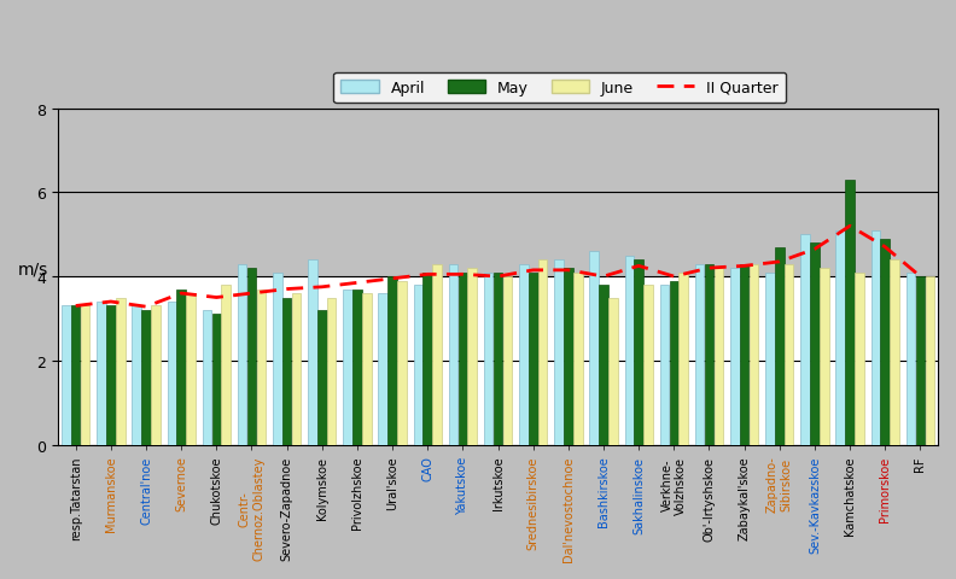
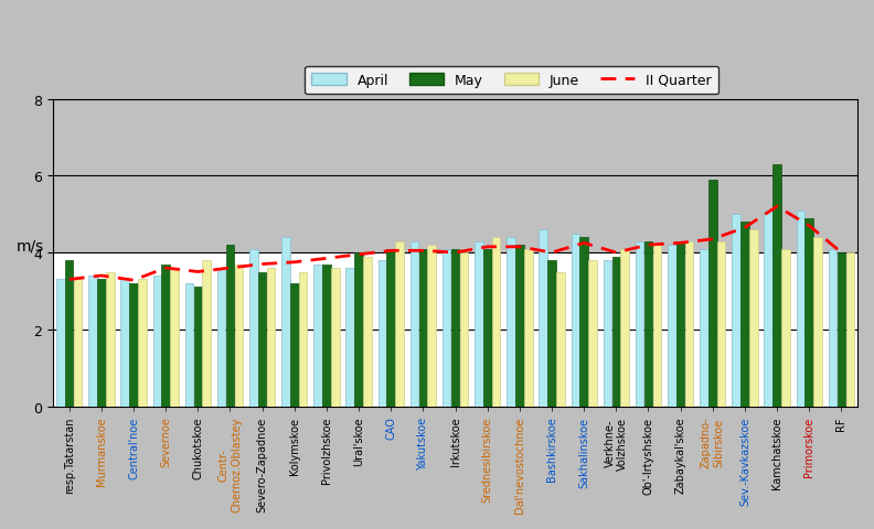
May/resp.Tatarstan: 3.3 -> 3.8
April/Centr- Chernoz.Oblastey: 4.3 -> 3.6
May/Zapadno- Sibirskoe: 4.7 -> 5.9
June/Sev.-Kavkazskoe: 4.2 -> 4.6
